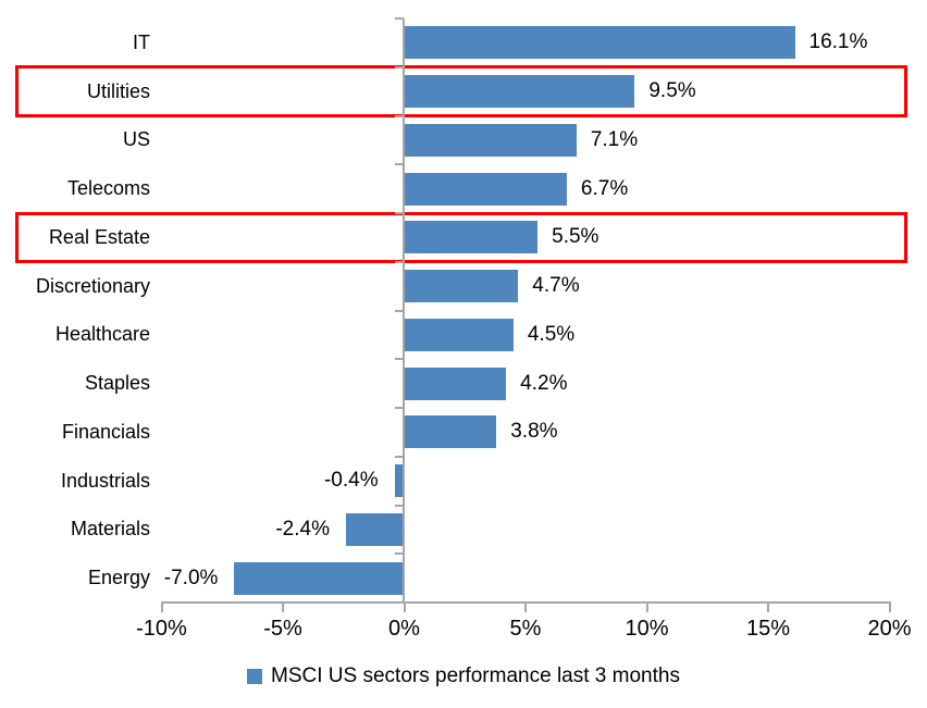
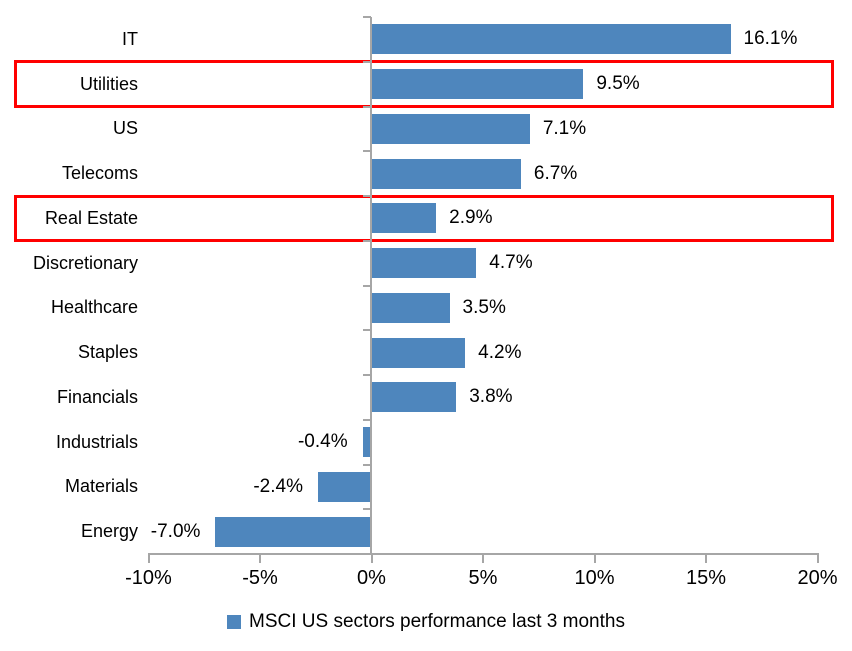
Real Estate: 5.5% -> 2.9%
Healthcare: 4.5% -> 3.5%
